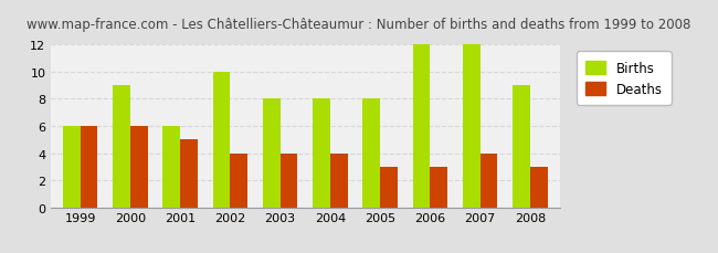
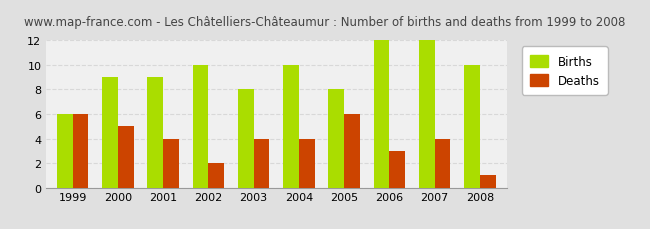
Deaths/2000: 6 -> 5
Births/2001: 6 -> 9
Deaths/2001: 5 -> 4
Deaths/2002: 4 -> 2
Births/2004: 8 -> 10
Deaths/2005: 3 -> 6
Births/2008: 9 -> 10
Deaths/2008: 3 -> 1
